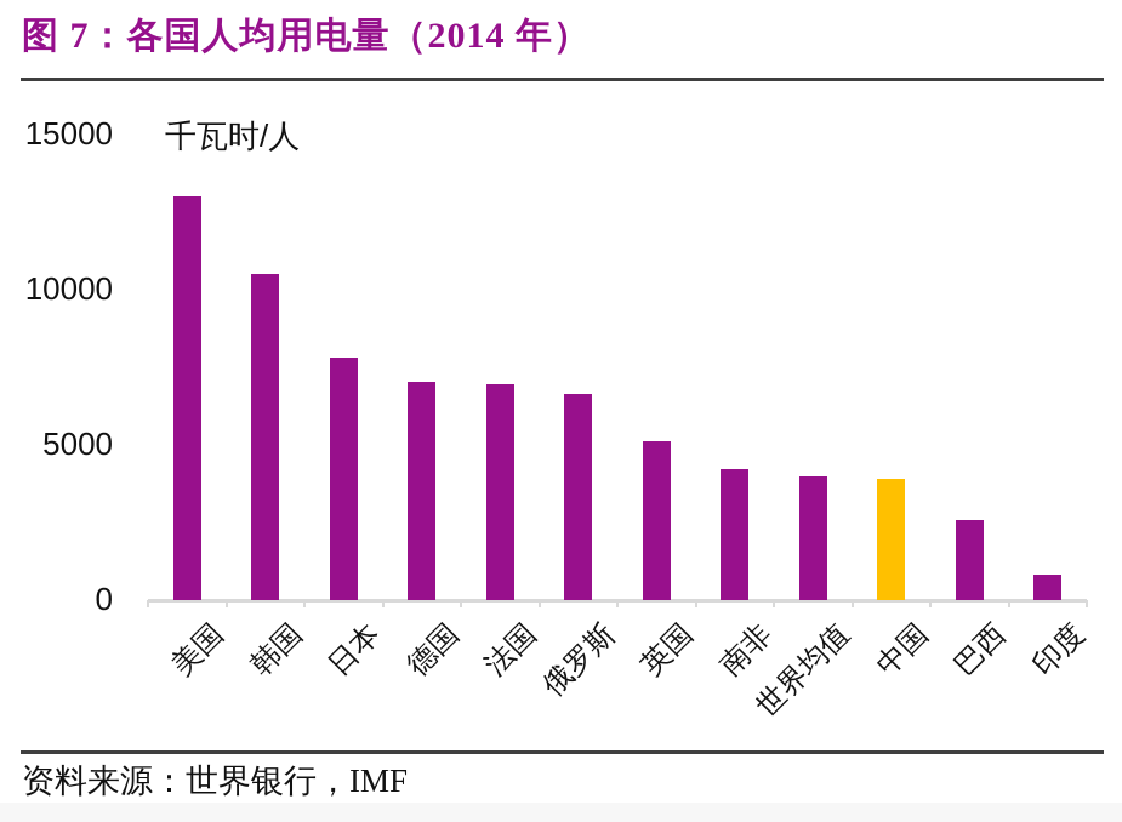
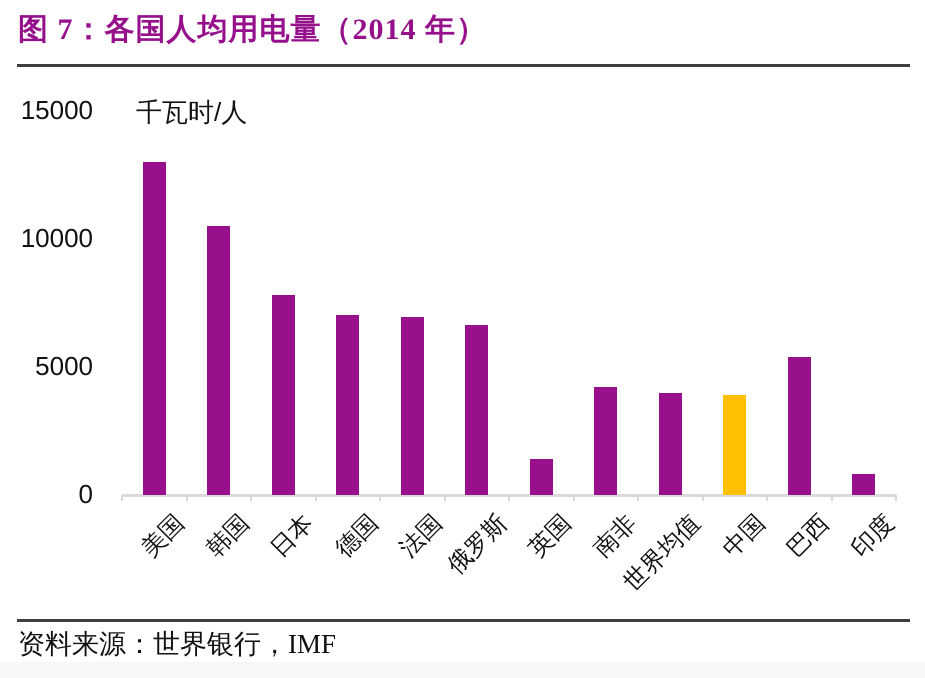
英国: 5100 -> 1400
巴西: 2600 -> 5400
